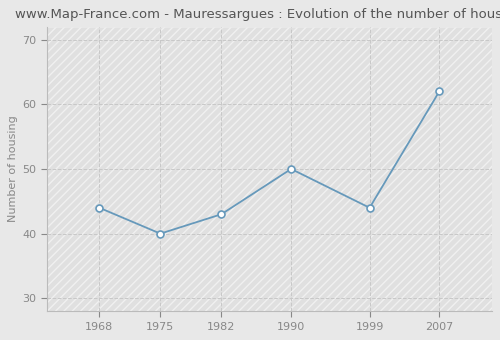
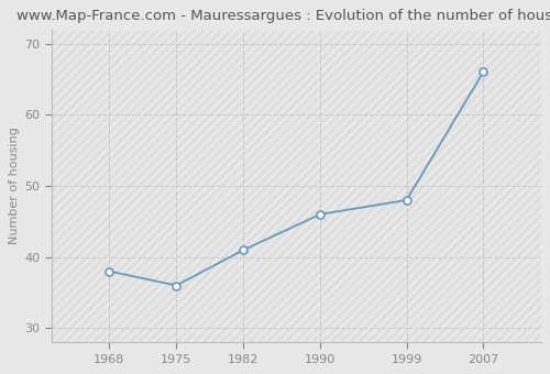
1968: 44 -> 38
1975: 40 -> 36
1982: 43 -> 41
1990: 50 -> 46
1999: 44 -> 48
2007: 62 -> 66
